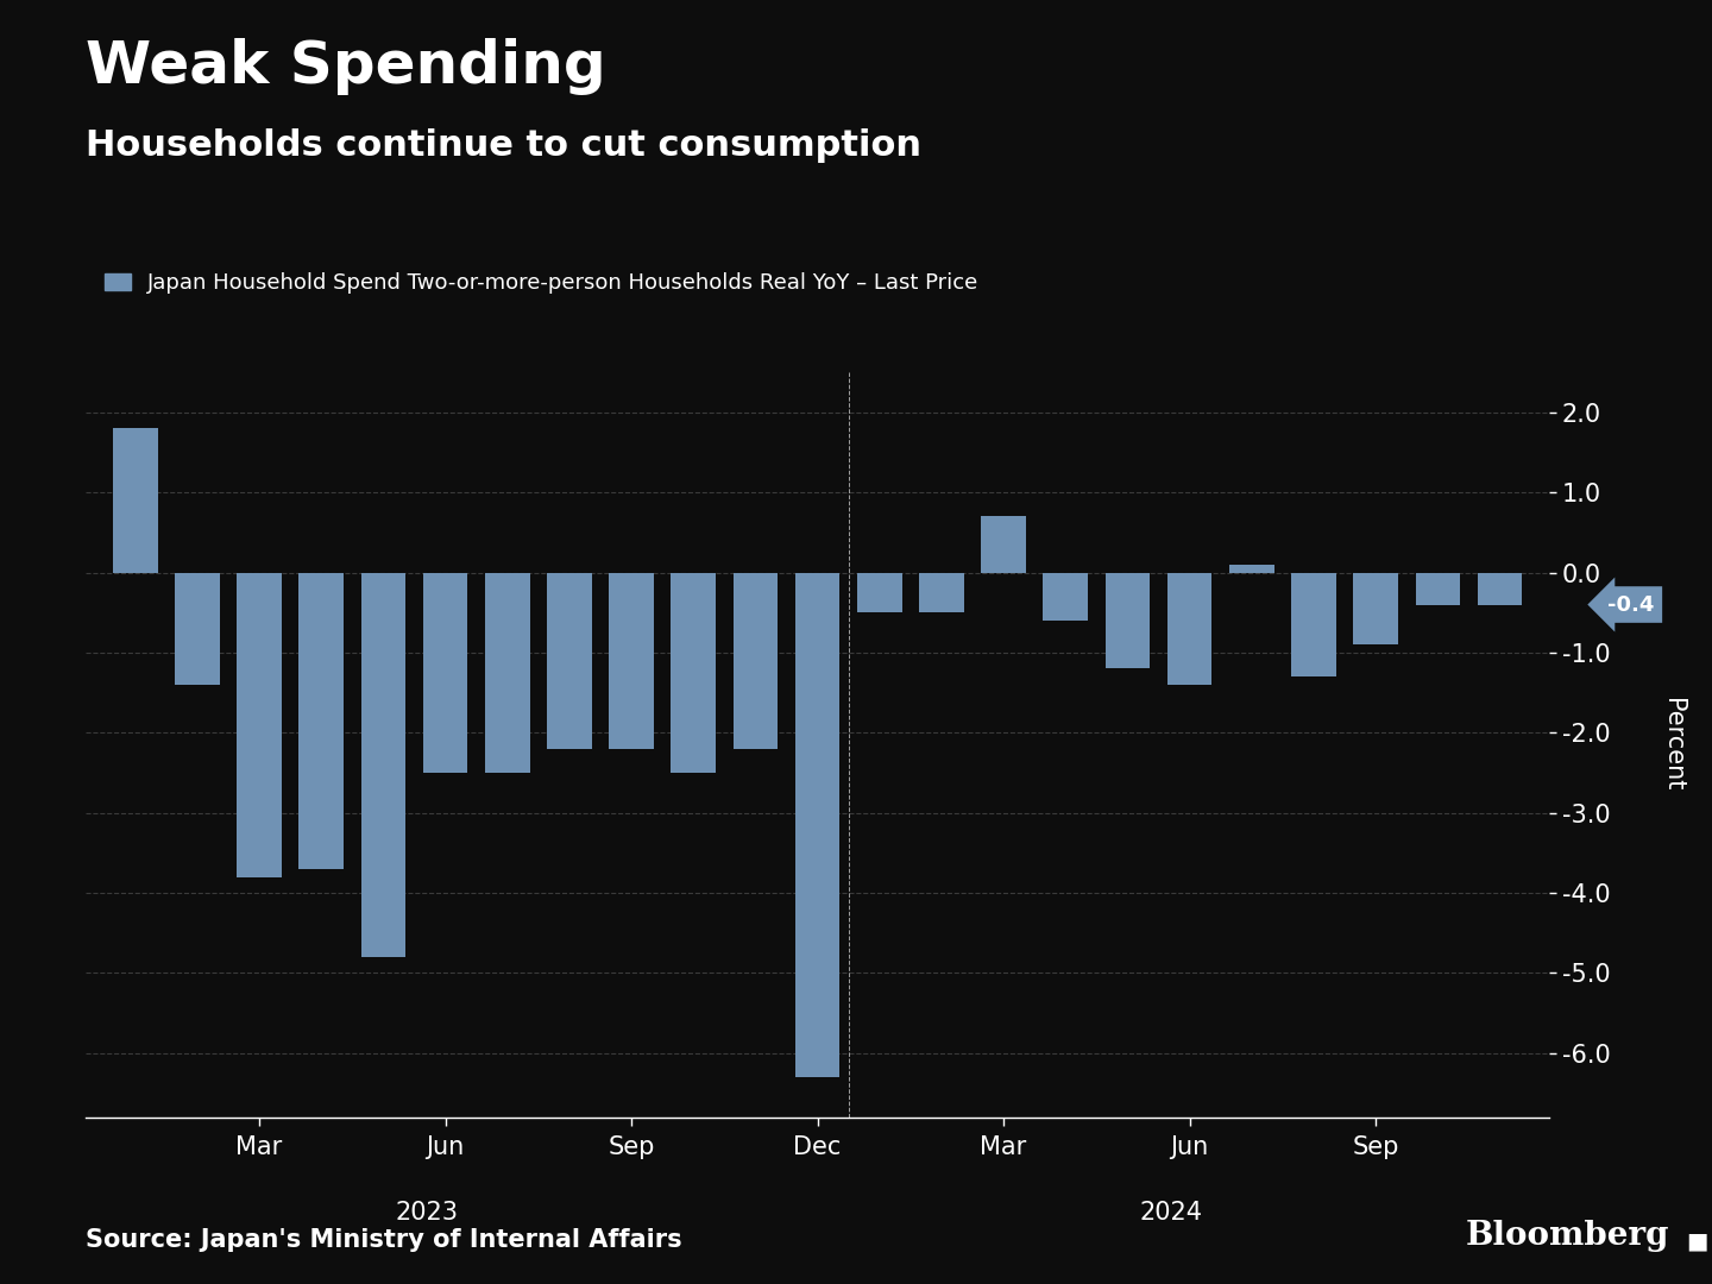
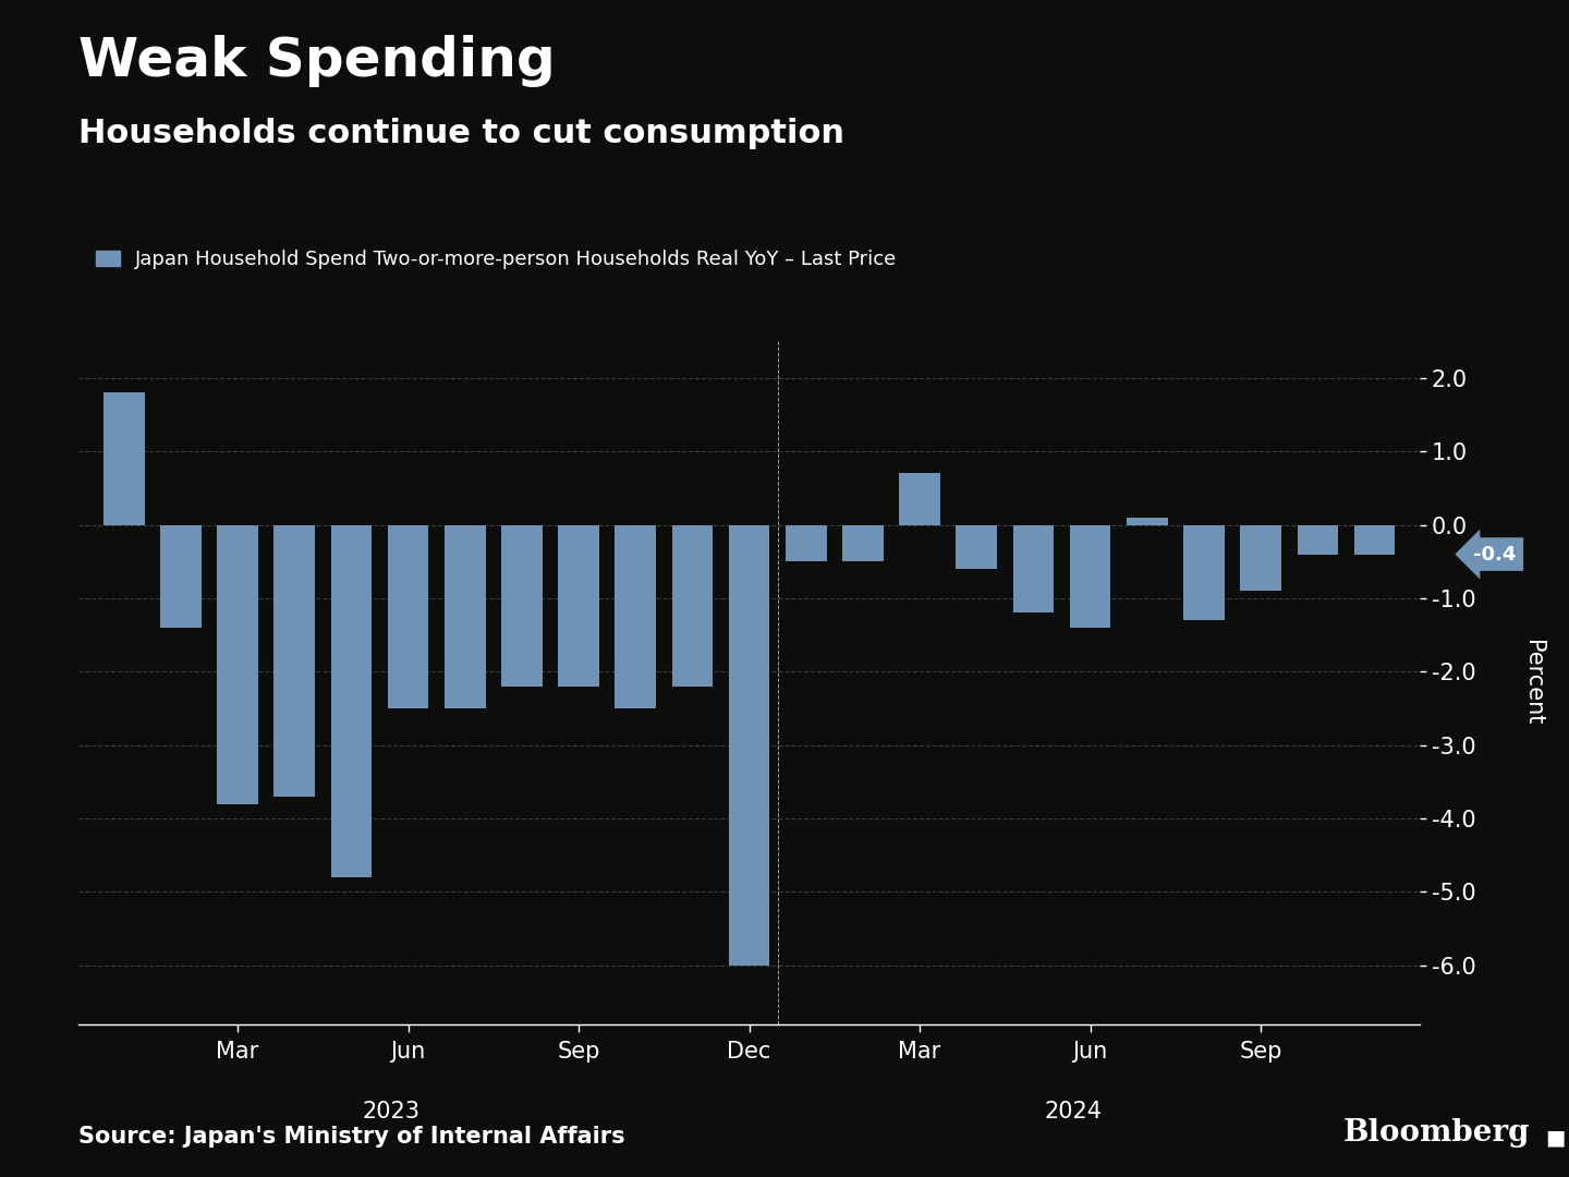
Dec: -6.3 -> -6.0
